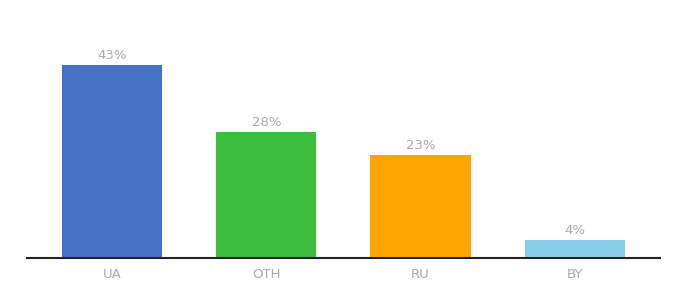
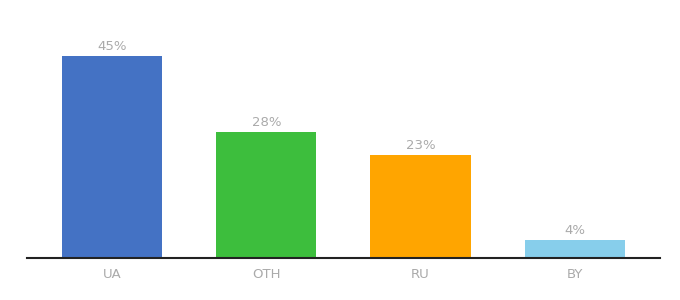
UA: 43% -> 45%
